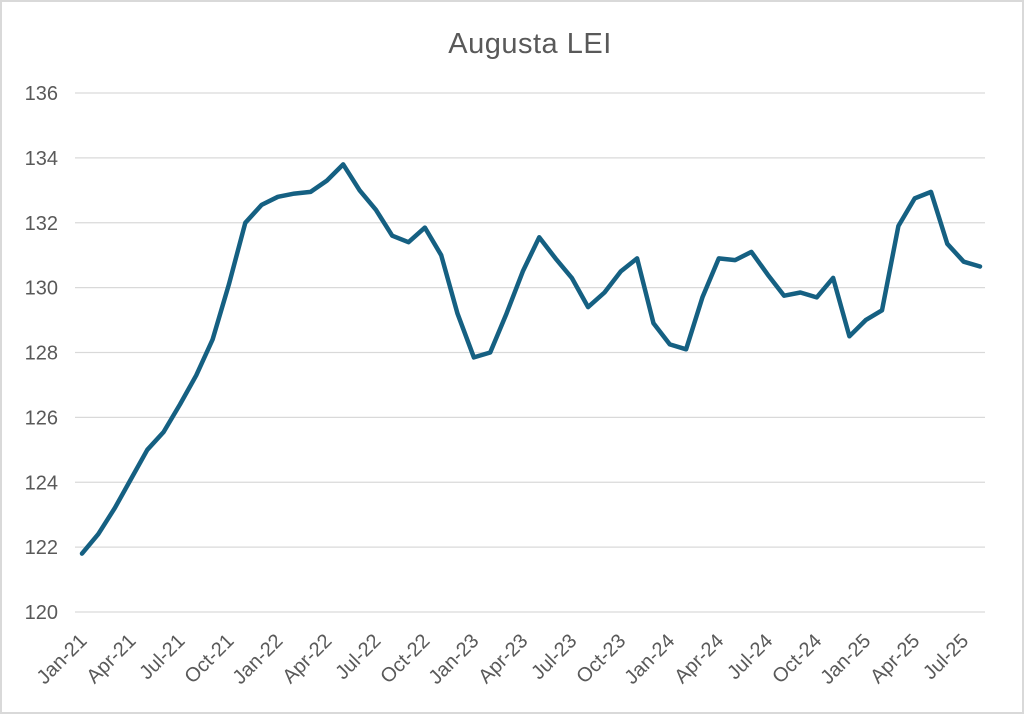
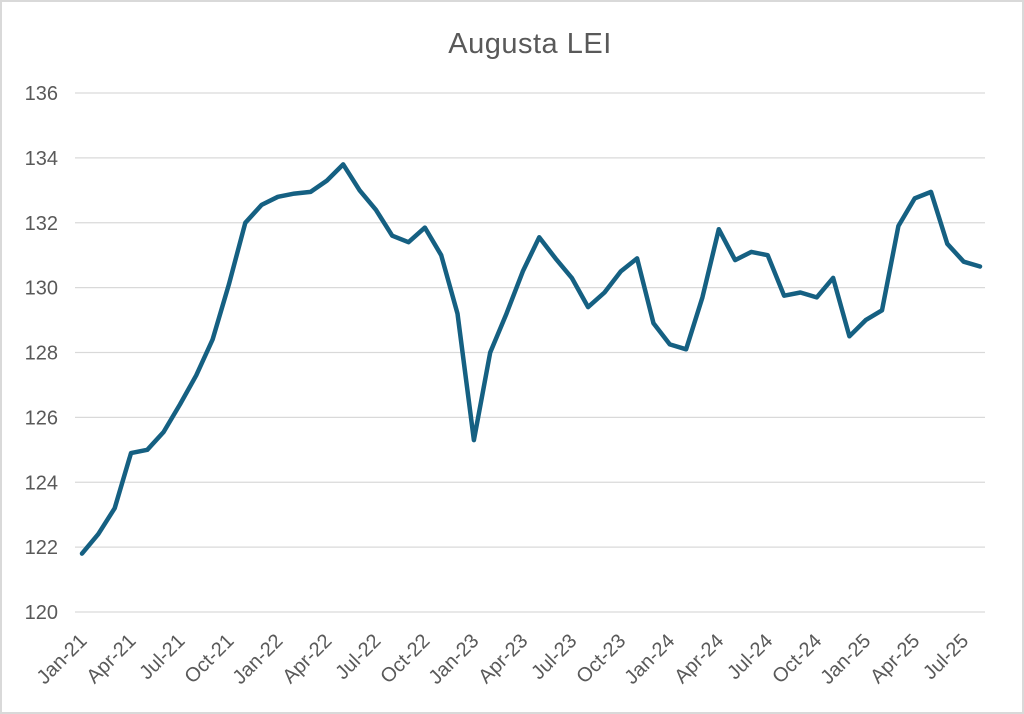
Apr-21: 124.1 -> 124.9
Jan-23: 127.8 -> 125.3
Apr-24: 130.9 -> 131.8
Jul-24: 130.4 -> 131.0
